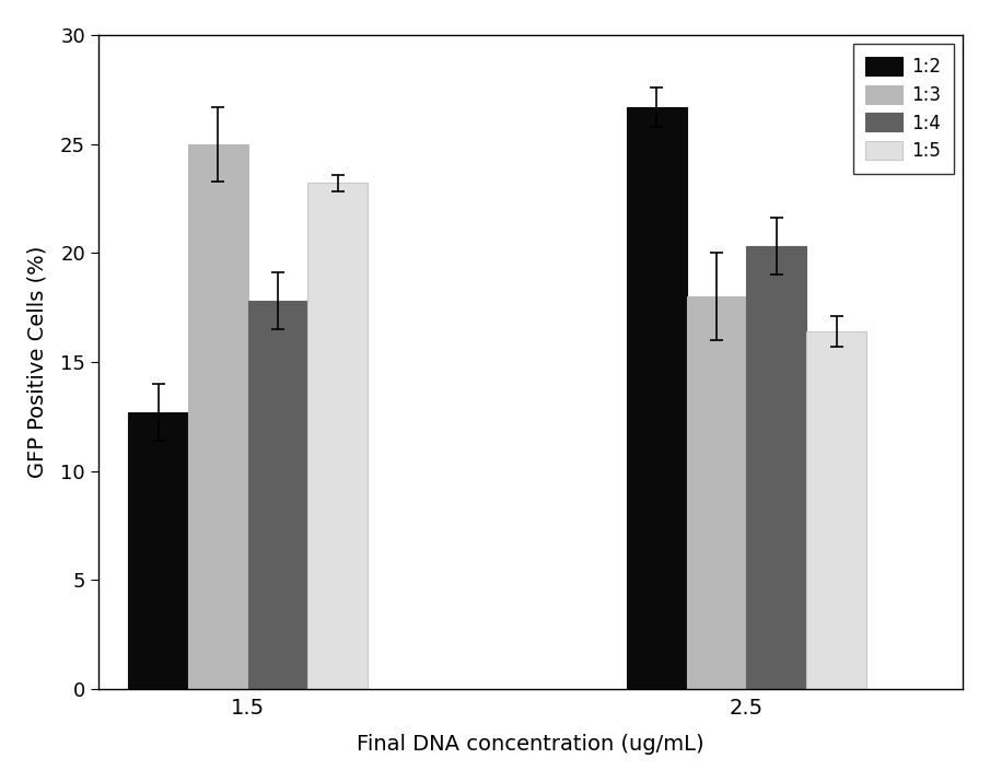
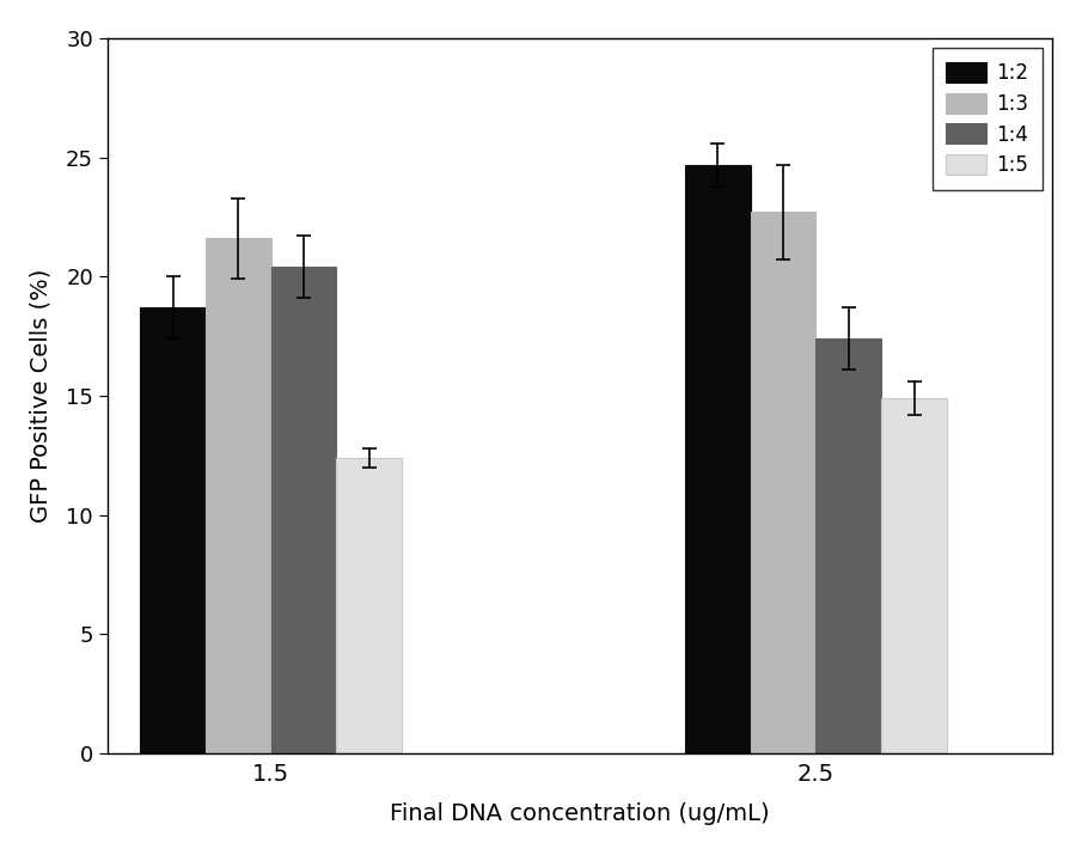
1:2/1.5: 12.7 -> 18.7
1:3/1.5: 25.0 -> 21.6
1:4/1.5: 17.8 -> 20.4
1:5/1.5: 23.2 -> 12.4
1:2/2.5: 26.7 -> 24.7
1:3/2.5: 18.0 -> 22.7
1:4/2.5: 20.3 -> 17.4
1:5/2.5: 16.4 -> 14.9
